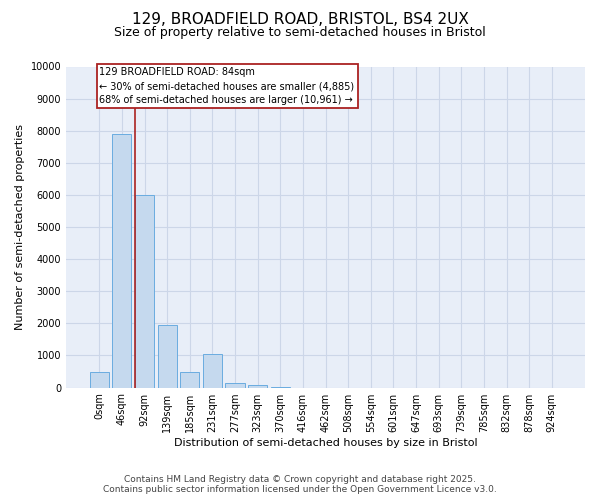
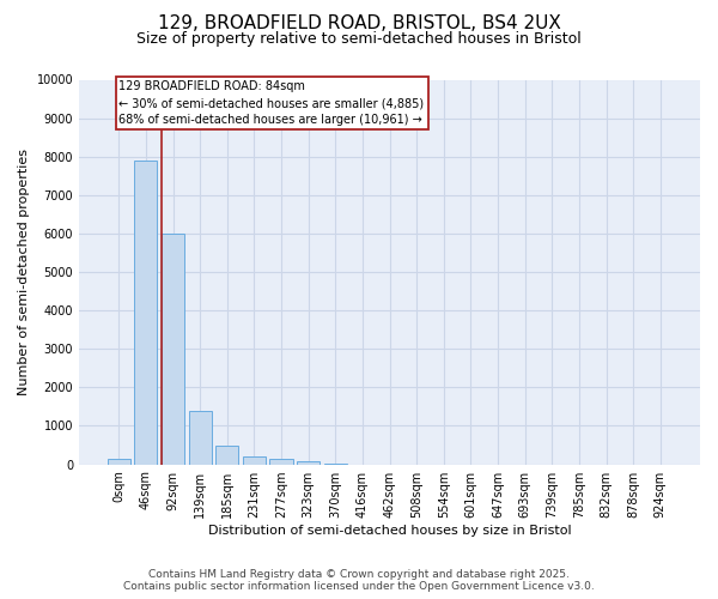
0sqm: 500 -> 150
139sqm: 1950 -> 1400
231sqm: 1050 -> 220
